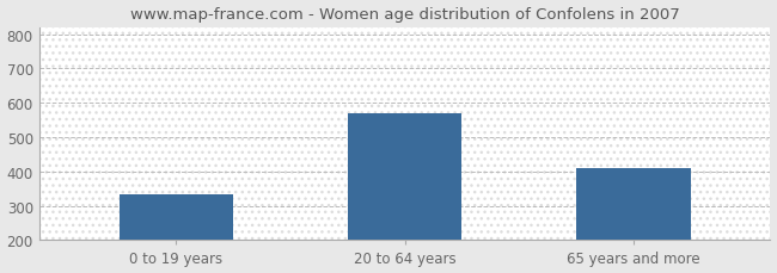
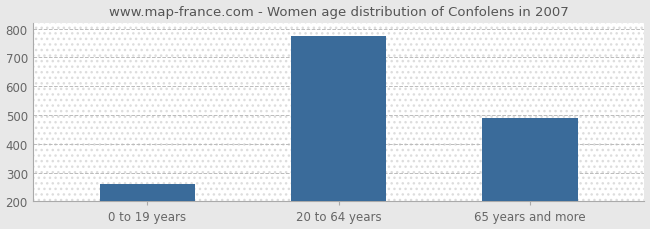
0 to 19 years: 335 -> 260
20 to 64 years: 570 -> 775
65 years and more: 410 -> 490
